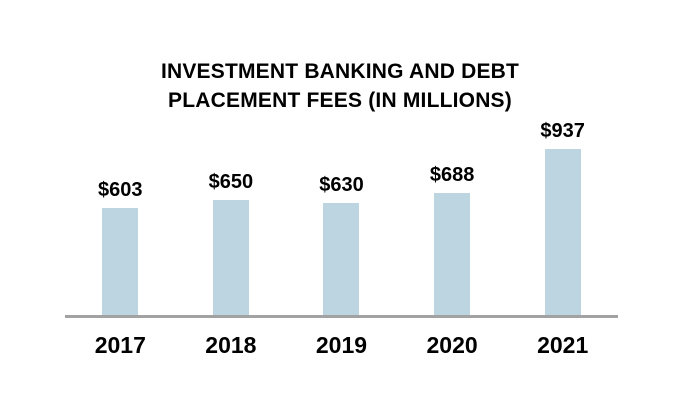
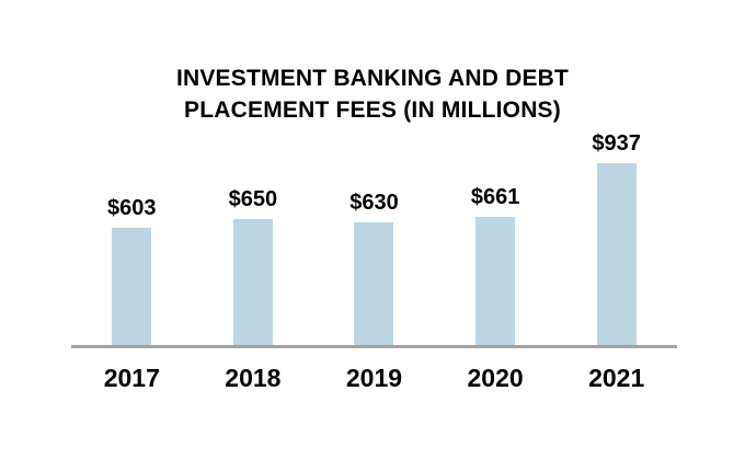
2020: $688 -> $661
